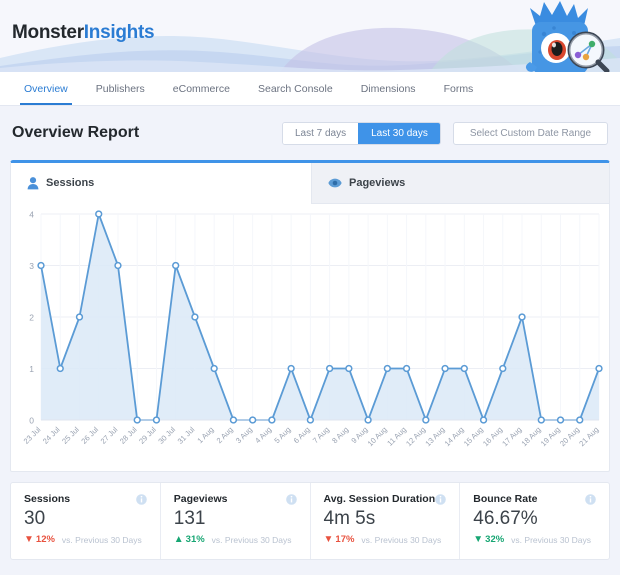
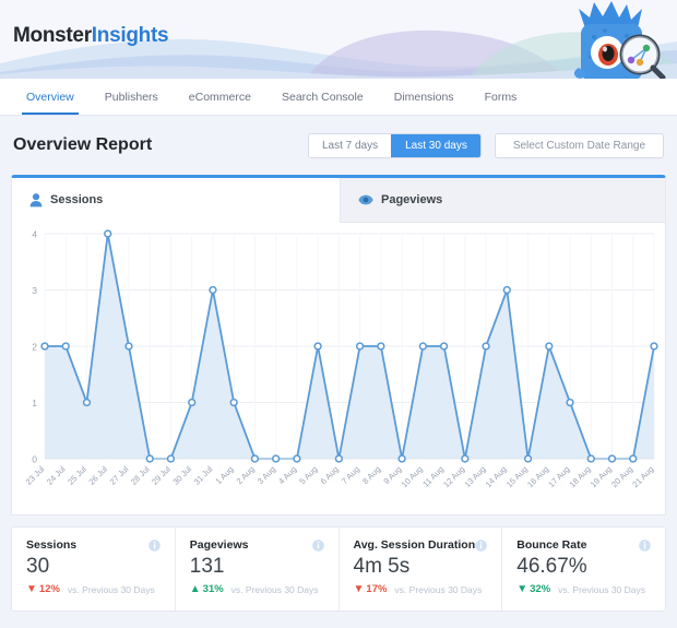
23 Jul: 3 -> 2
24 Jul: 1 -> 2
25 Jul: 2 -> 1
27 Jul: 3 -> 2
30 Jul: 3 -> 1
31 Jul: 2 -> 3
5 Aug: 1 -> 2
7 Aug: 1 -> 2
8 Aug: 1 -> 2
10 Aug: 1 -> 2
11 Aug: 1 -> 2
13 Aug: 1 -> 2
14 Aug: 1 -> 3
16 Aug: 1 -> 2
17 Aug: 2 -> 1
21 Aug: 1 -> 2
